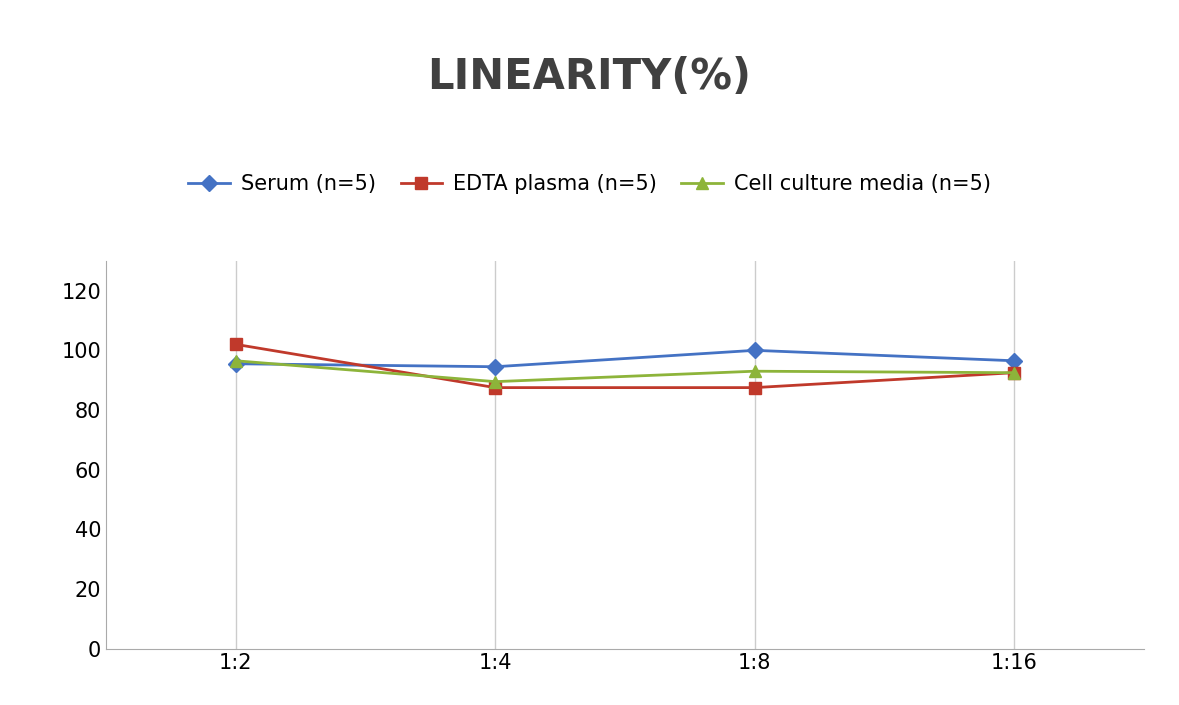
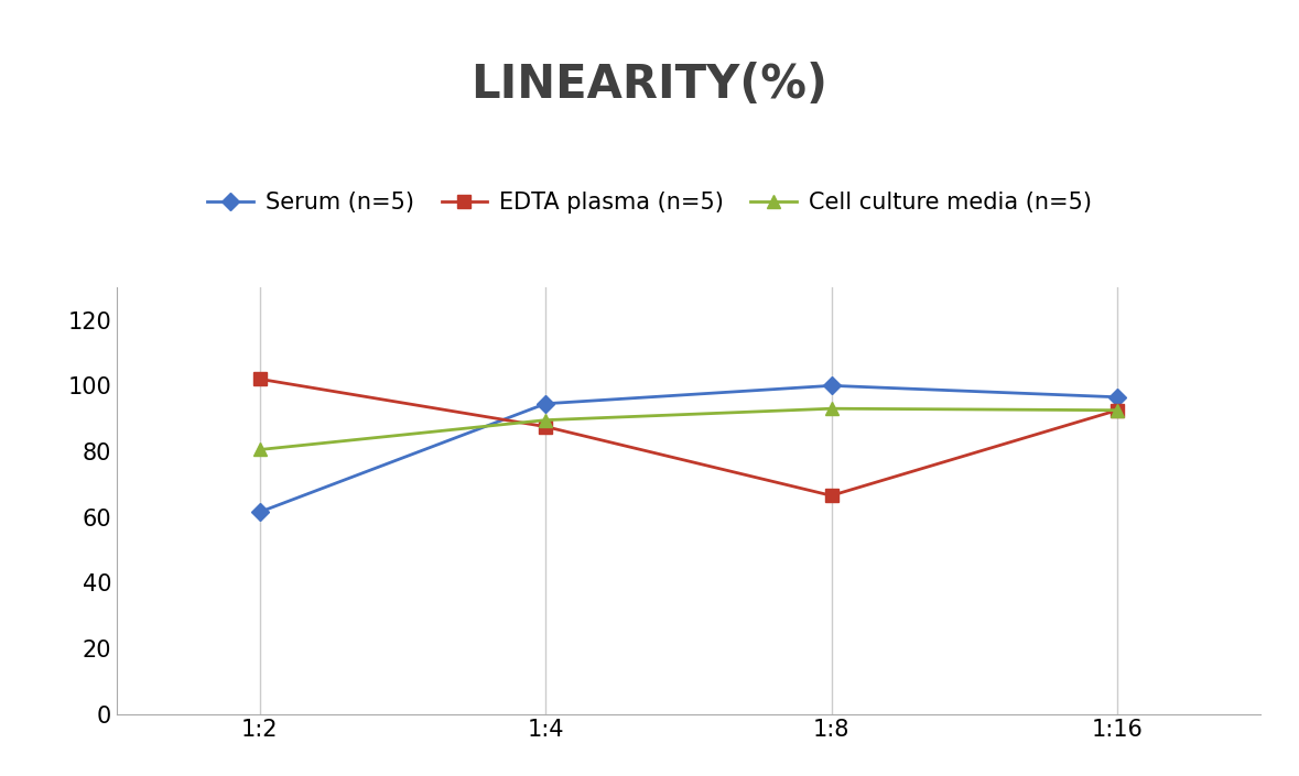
Serum (n=5)/1:2: 95.5 -> 61.5
Cell culture media (n=5)/1:2: 96.5 -> 80.5
EDTA plasma (n=5)/1:8: 87.5 -> 66.5
